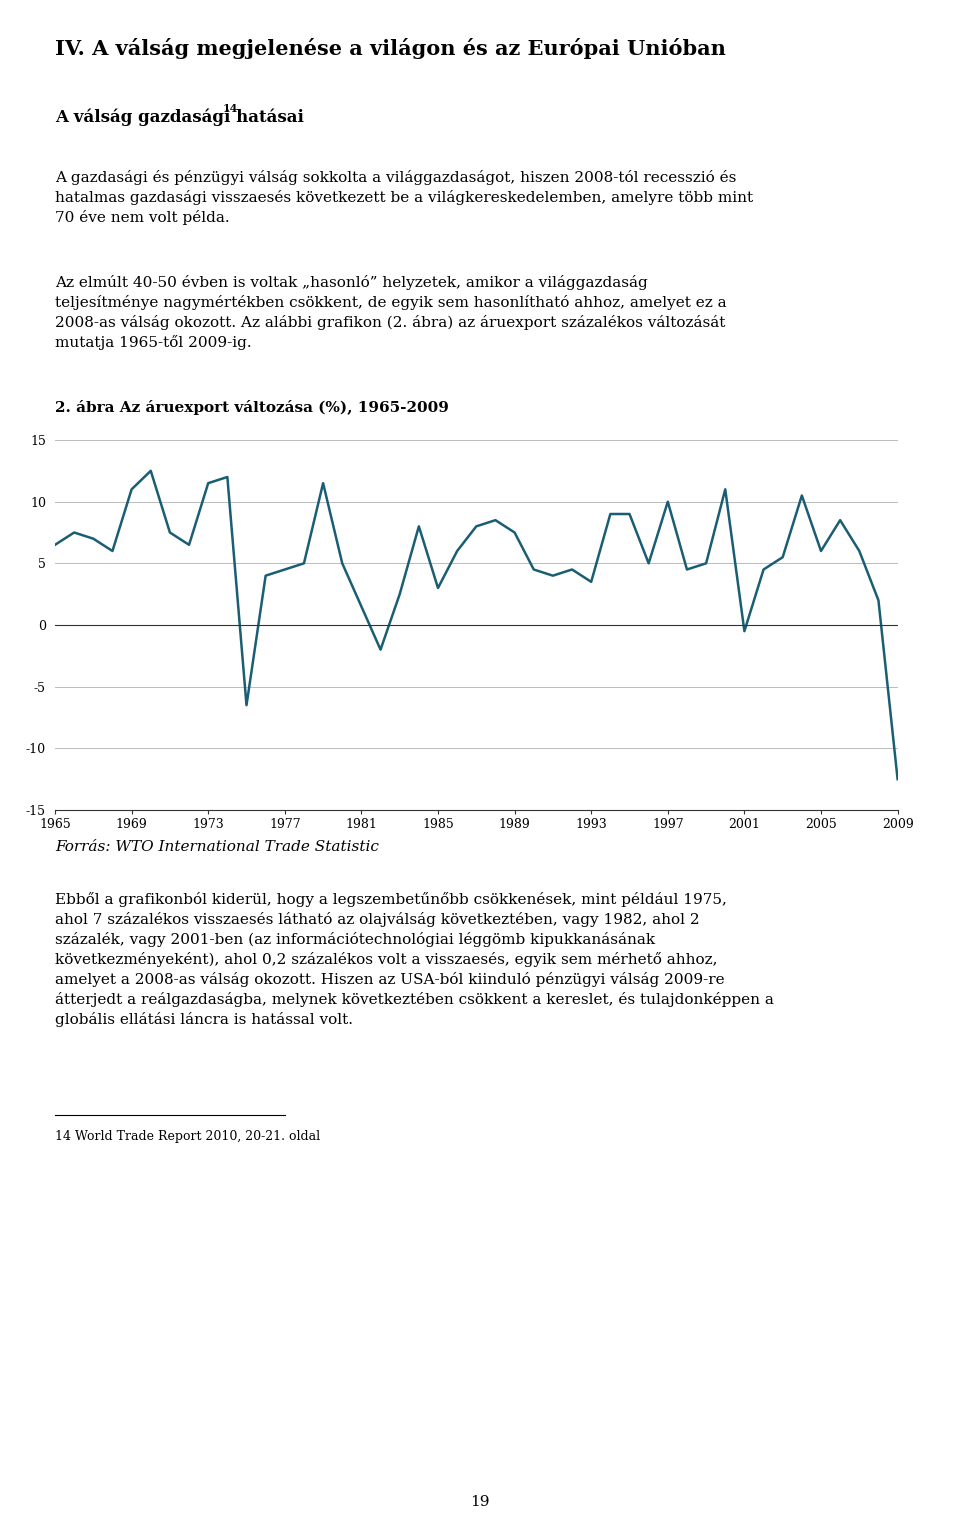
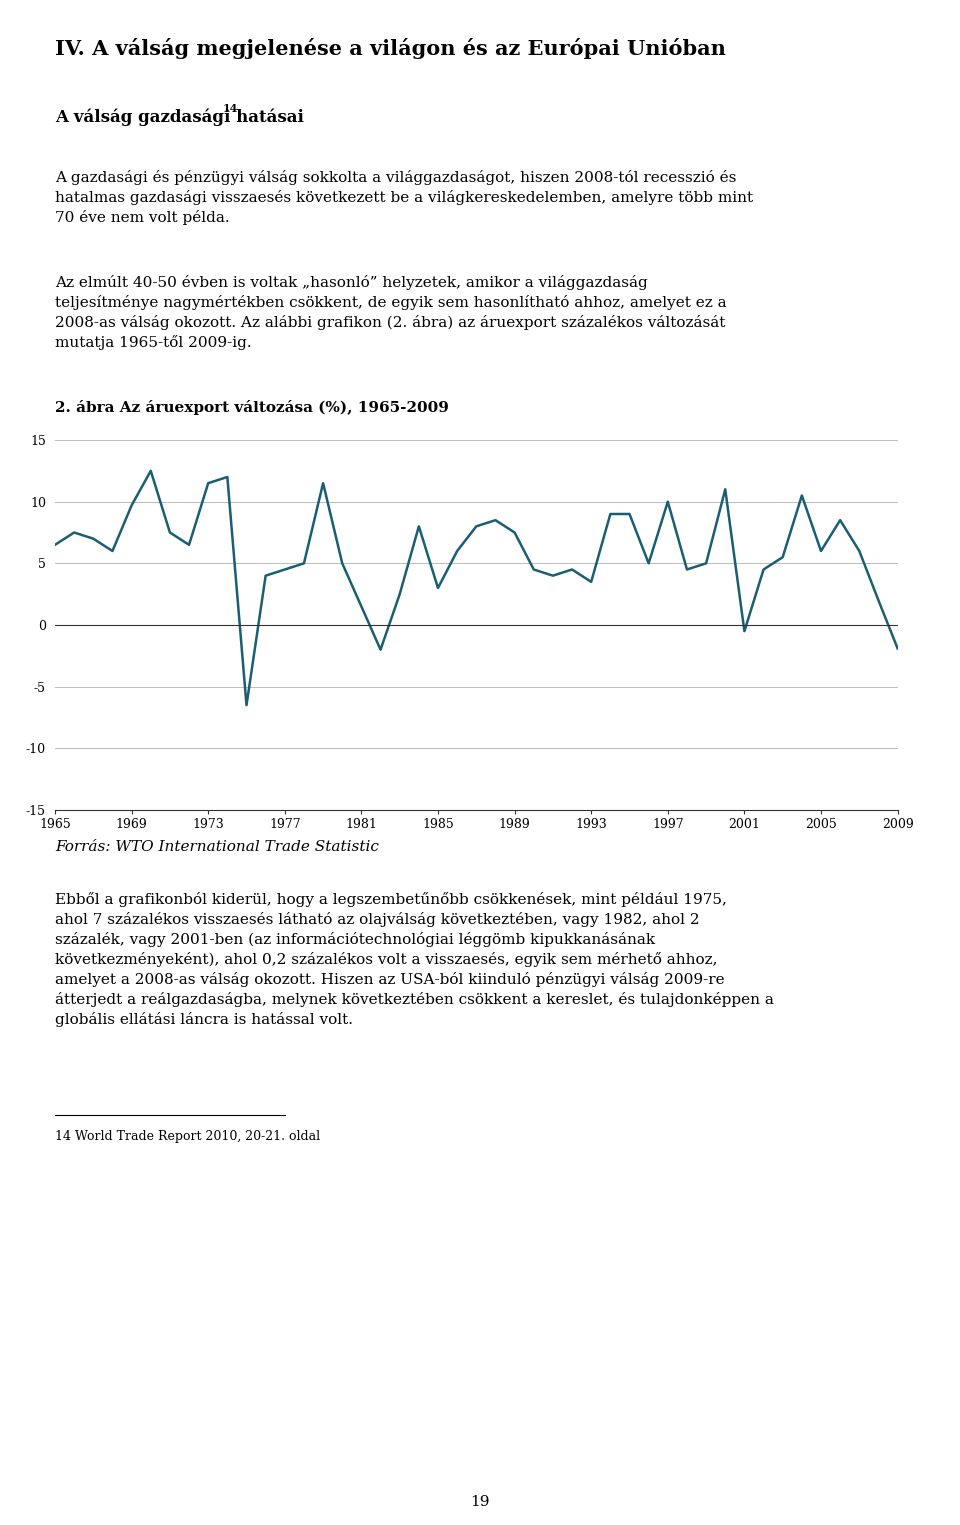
1969: 11.0 -> 9.7
2009: -12.5 -> -1.9
